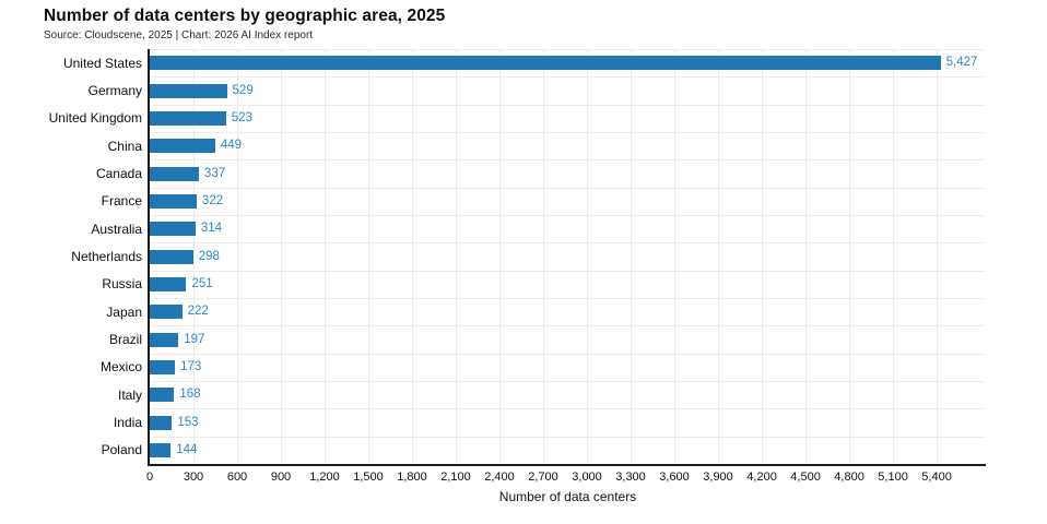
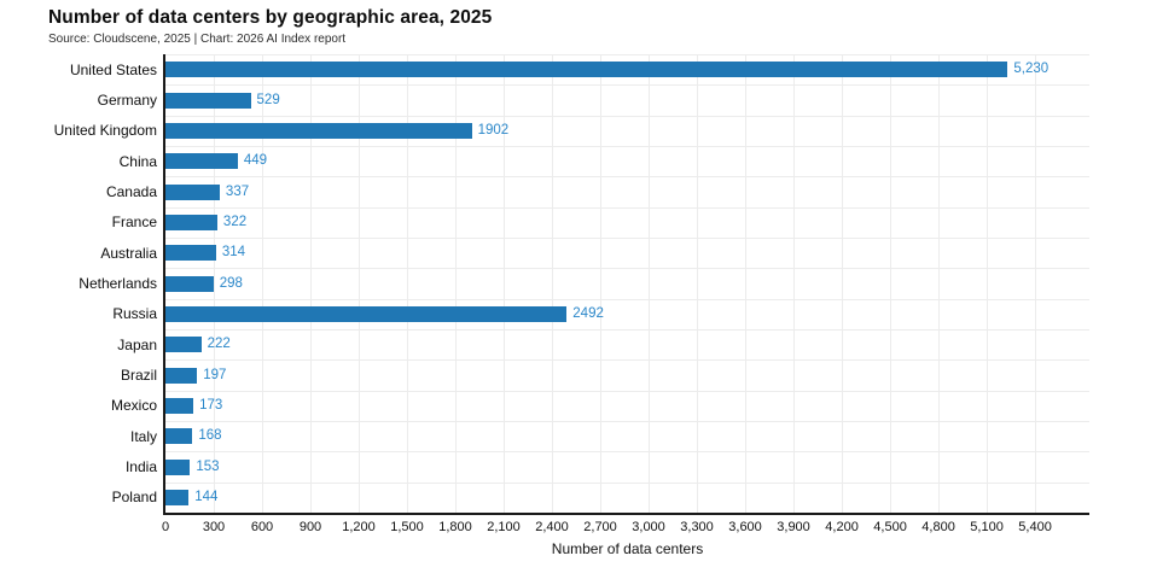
United States: 5,427 -> 5,230
United Kingdom: 523 -> 1902
Russia: 251 -> 2492
